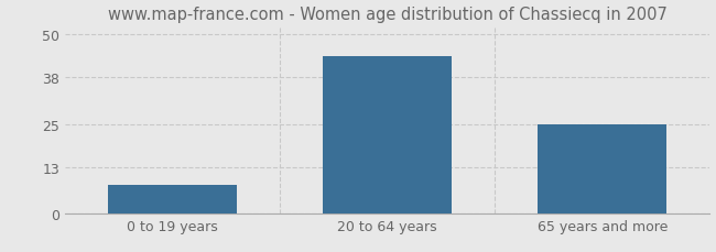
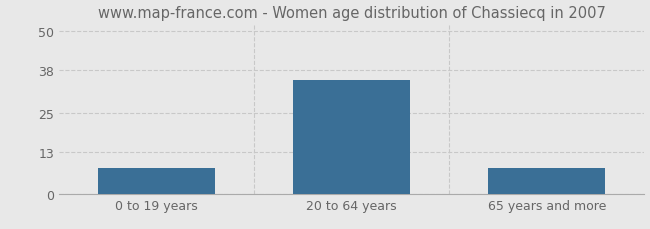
20 to 64 years: 44 -> 35
65 years and more: 25 -> 8
